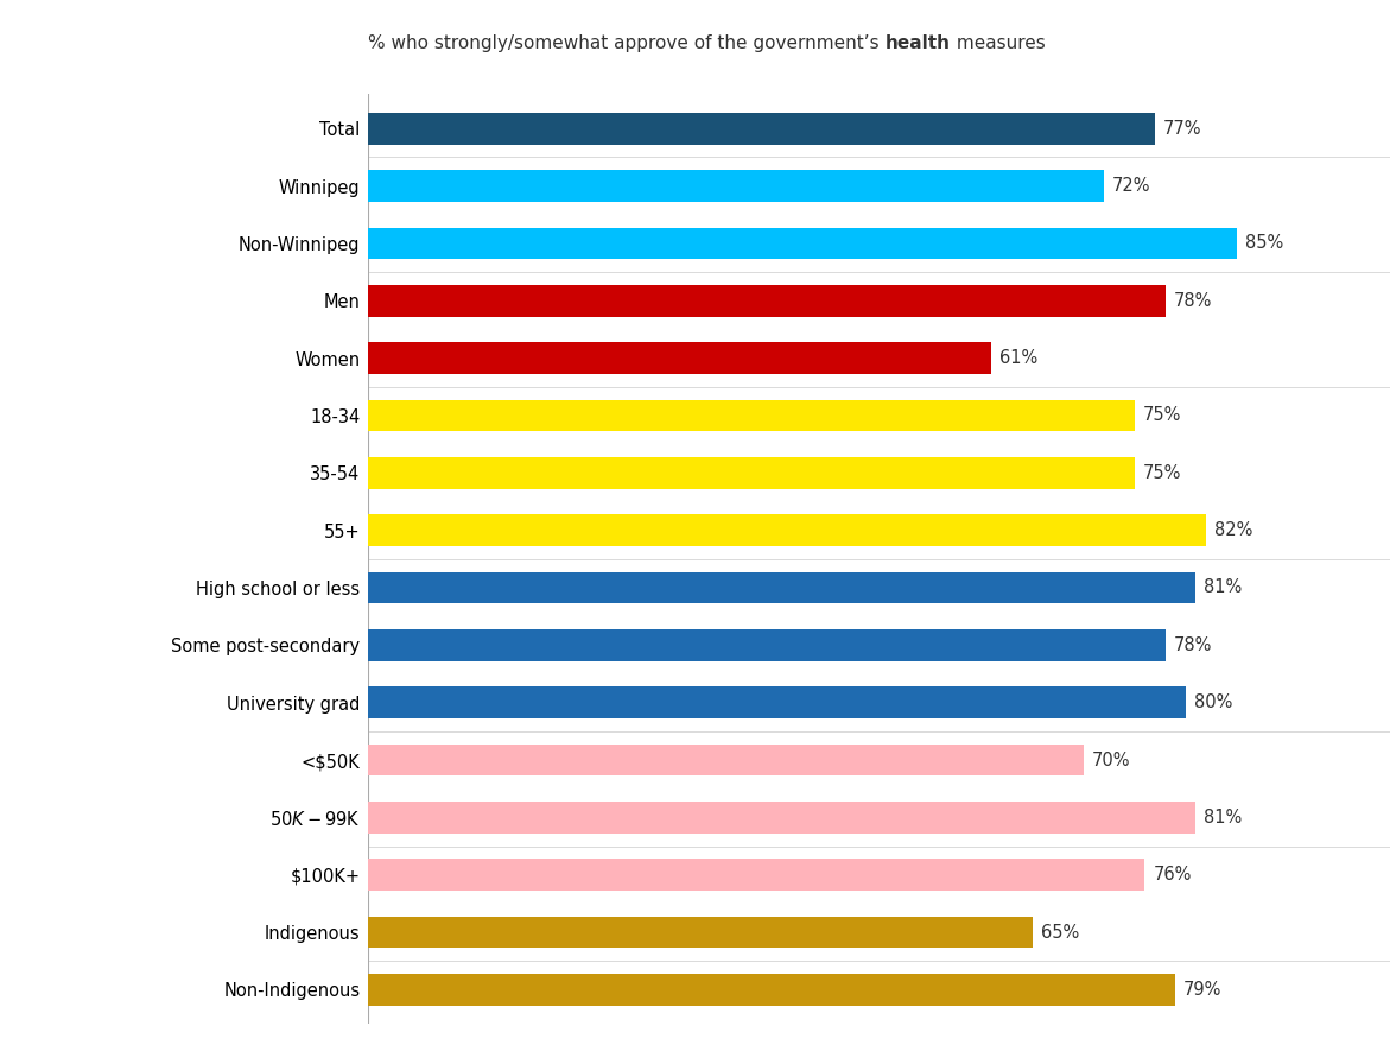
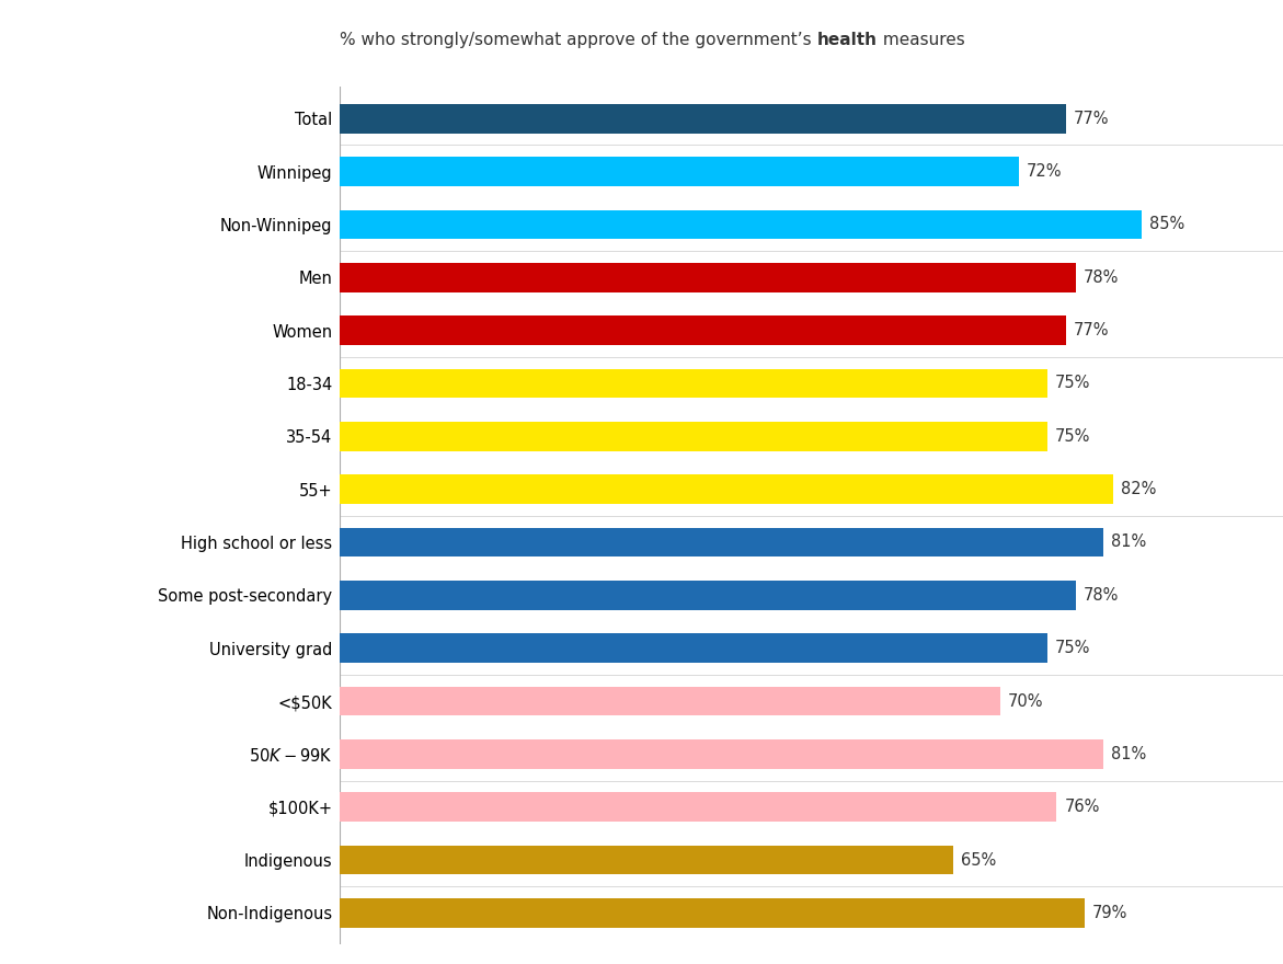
Women: 61% -> 77%
University grad: 80% -> 75%
